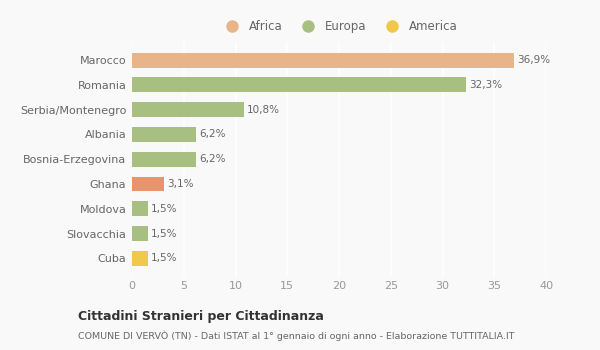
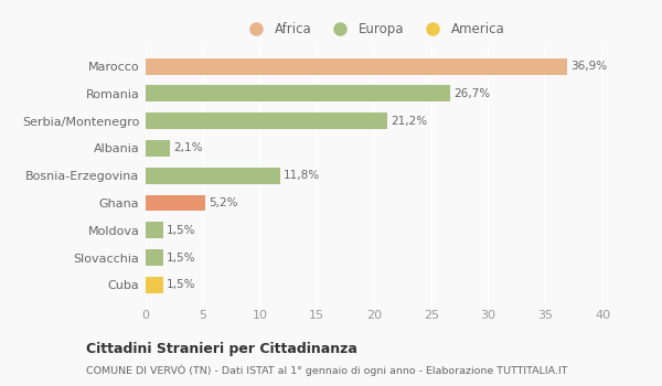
Romania: 32,3% -> 26,7%
Serbia/Montenegro: 10,8% -> 21,2%
Albania: 6,2% -> 2,1%
Bosnia-Erzegovina: 6,2% -> 11,8%
Ghana: 3,1% -> 5,2%
